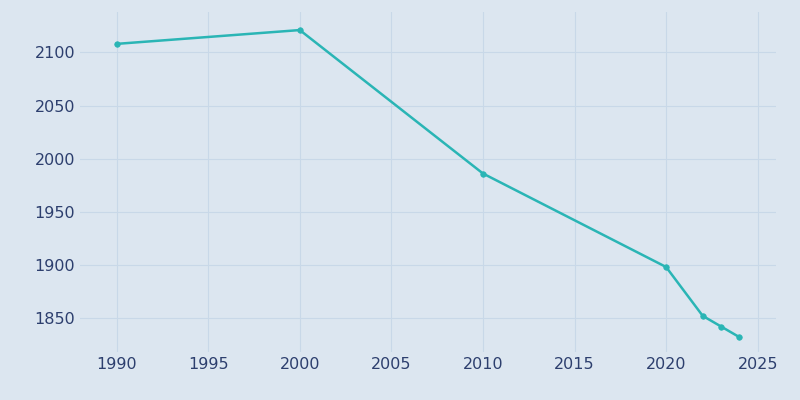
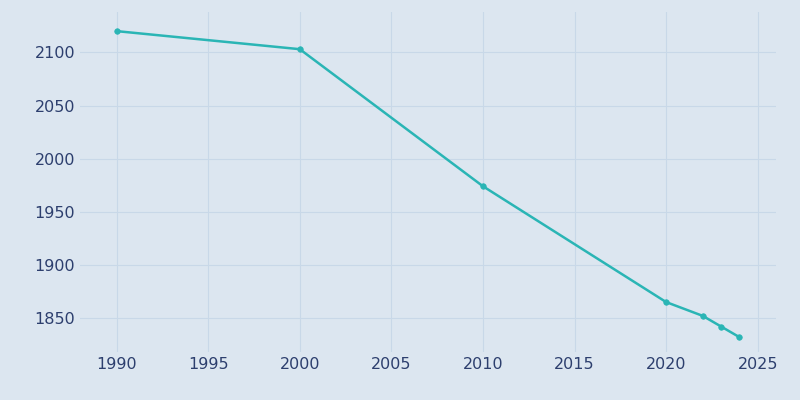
1990: 2108 -> 2120
2000: 2121 -> 2103
2010: 1986 -> 1974
2020: 1898 -> 1865
